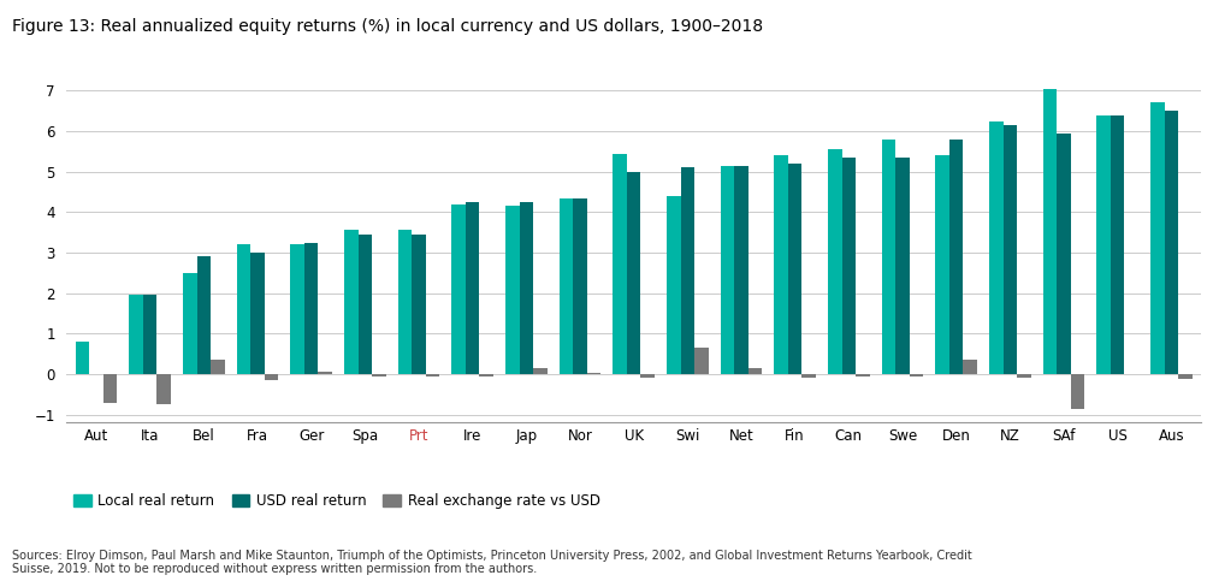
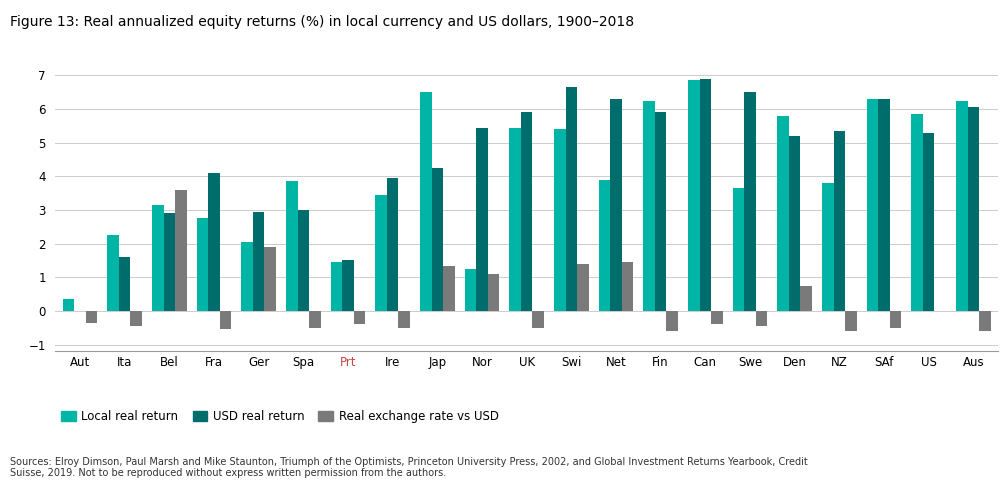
Local real return/Aut: 0.80 -> 0.35
Real exchange rate vs USD/Aut: -0.70 -> -0.35
Local real return/Ita: 1.95 -> 2.25
USD real return/Ita: 1.95 -> 1.60
Real exchange rate vs USD/Ita: -0.75 -> -0.45
Local real return/Bel: 2.50 -> 3.15
Real exchange rate vs USD/Bel: 0.35 -> 3.60
Local real return/Fra: 3.20 -> 2.75
USD real return/Fra: 3.00 -> 4.10
Real exchange rate vs USD/Fra: -0.15 -> -0.55
Local real return/Ger: 3.20 -> 2.05
USD real return/Ger: 3.25 -> 2.95
Real exchange rate vs USD/Ger: 0.05 -> 1.90
Local real return/Spa: 3.55 -> 3.85
USD real return/Spa: 3.45 -> 3.00
Real exchange rate vs USD/Spa: -0.05 -> -0.50
Local real return/Prt: 3.55 -> 1.45
USD real return/Prt: 3.45 -> 1.50
Real exchange rate vs USD/Prt: -0.05 -> -0.40
Local real return/Ire: 4.20 -> 3.45
USD real return/Ire: 4.25 -> 3.95
Real exchange rate vs USD/Ire: -0.05 -> -0.50
Local real return/Jap: 4.15 -> 6.50
Real exchange rate vs USD/Jap: 0.15 -> 1.35
Local real return/Nor: 4.35 -> 1.25
USD real return/Nor: 4.35 -> 5.45
Real exchange rate vs USD/Nor: 0.02 -> 1.10
USD real return/UK: 5.00 -> 5.90
Real exchange rate vs USD/UK: -0.10 -> -0.50
Local real return/Swi: 4.40 -> 5.40
USD real return/Swi: 5.10 -> 6.65
Real exchange rate vs USD/Swi: 0.65 -> 1.40
Local real return/Net: 5.15 -> 3.90
USD real return/Net: 5.15 -> 6.30
Real exchange rate vs USD/Net: 0.15 -> 1.45
Local real return/Fin: 5.40 -> 6.25
USD real return/Fin: 5.20 -> 5.90
Real exchange rate vs USD/Fin: -0.10 -> -0.60
Local real return/Can: 5.55 -> 6.85
USD real return/Can: 5.35 -> 6.90
Real exchange rate vs USD/Can: -0.05 -> -0.40
Local real return/Swe: 5.80 -> 3.65
USD real return/Swe: 5.35 -> 6.50
Real exchange rate vs USD/Swe: -0.05 -> -0.45
Local real return/Den: 5.40 -> 5.80
USD real return/Den: 5.80 -> 5.20
Real exchange rate vs USD/Den: 0.35 -> 0.75
Local real return/NZ: 6.25 -> 3.80
USD real return/NZ: 6.15 -> 5.35
Real exchange rate vs USD/NZ: -0.10 -> -0.60
Local real return/SAf: 7.05 -> 6.30
USD real return/SAf: 5.95 -> 6.30
Real exchange rate vs USD/SAf: -0.85 -> -0.50
Local real return/US: 6.40 -> 5.85
USD real return/US: 6.40 -> 5.30
Local real return/Aus: 6.70 -> 6.25
USD real return/Aus: 6.50 -> 6.05
Real exchange rate vs USD/Aus: -0.12 -> -0.60
